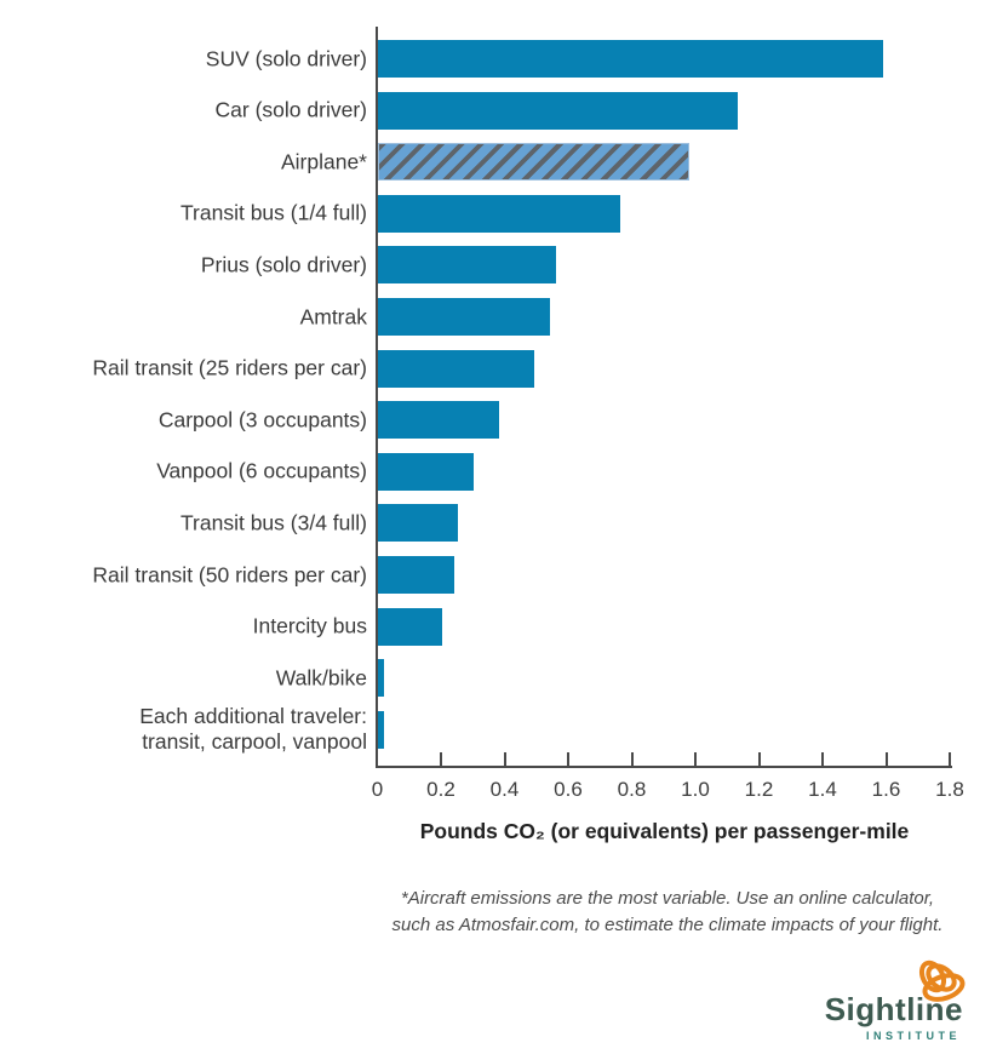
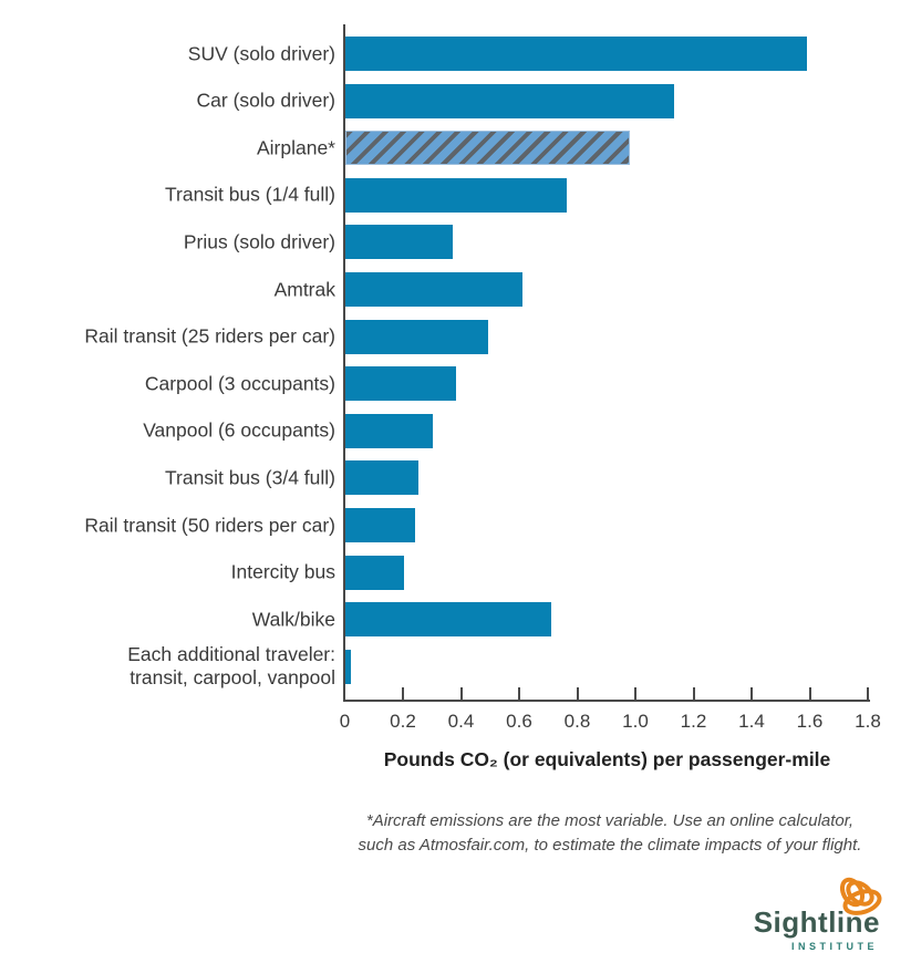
Prius (solo driver): 0.56 -> 0.37
Amtrak: 0.54 -> 0.61
Walk/bike: 0.02 -> 0.71
